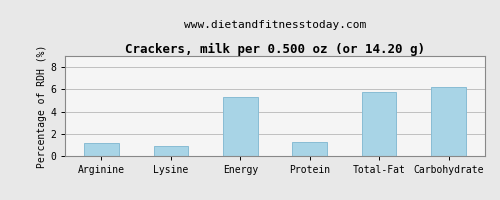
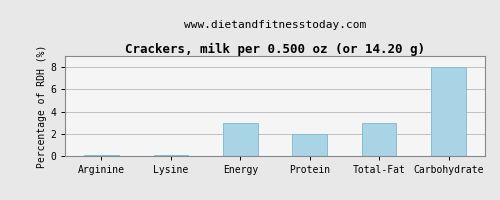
Arginine: 1.2 -> 0.1
Lysine: 0.9 -> 0.1
Energy: 5.3 -> 3.0
Protein: 1.3 -> 2.0
Total-Fat: 5.8 -> 3.0
Carbohydrate: 6.2 -> 8.0
